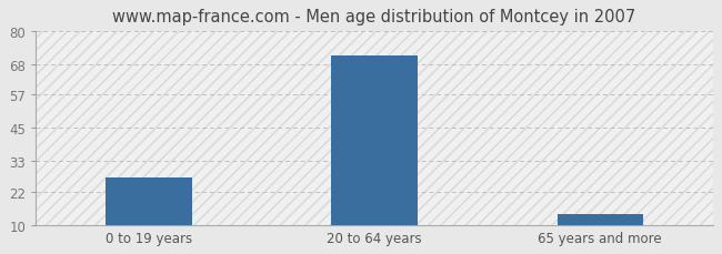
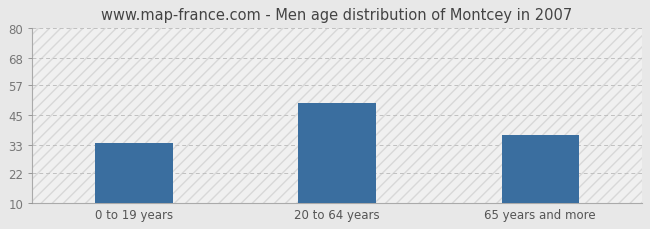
0 to 19 years: 27 -> 34
20 to 64 years: 71 -> 50
65 years and more: 14 -> 37
